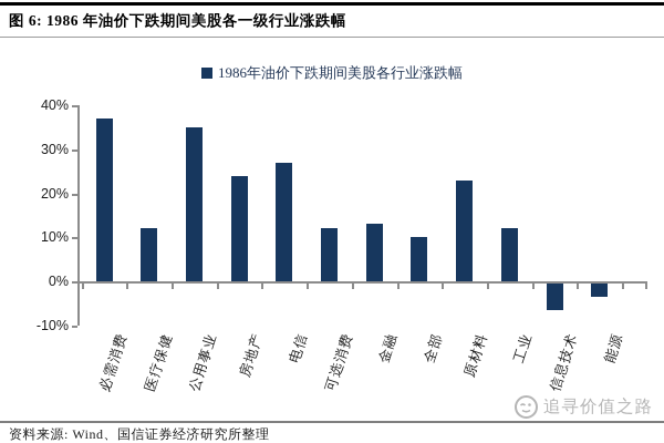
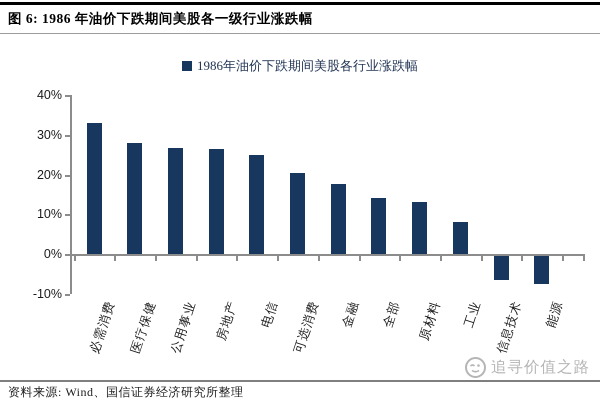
必需消费: 37% -> 33%
医疗保健: 12% -> 28%
公用事业: 35% -> 27%
房地产: 24% -> 26%
电信: 27% -> 25%
可选消费: 12% -> 20%
金融: 13% -> 18%
全部: 10% -> 14%
原材料: 23% -> 13%
工业: 12% -> 8%
能源: -3% -> -7%
